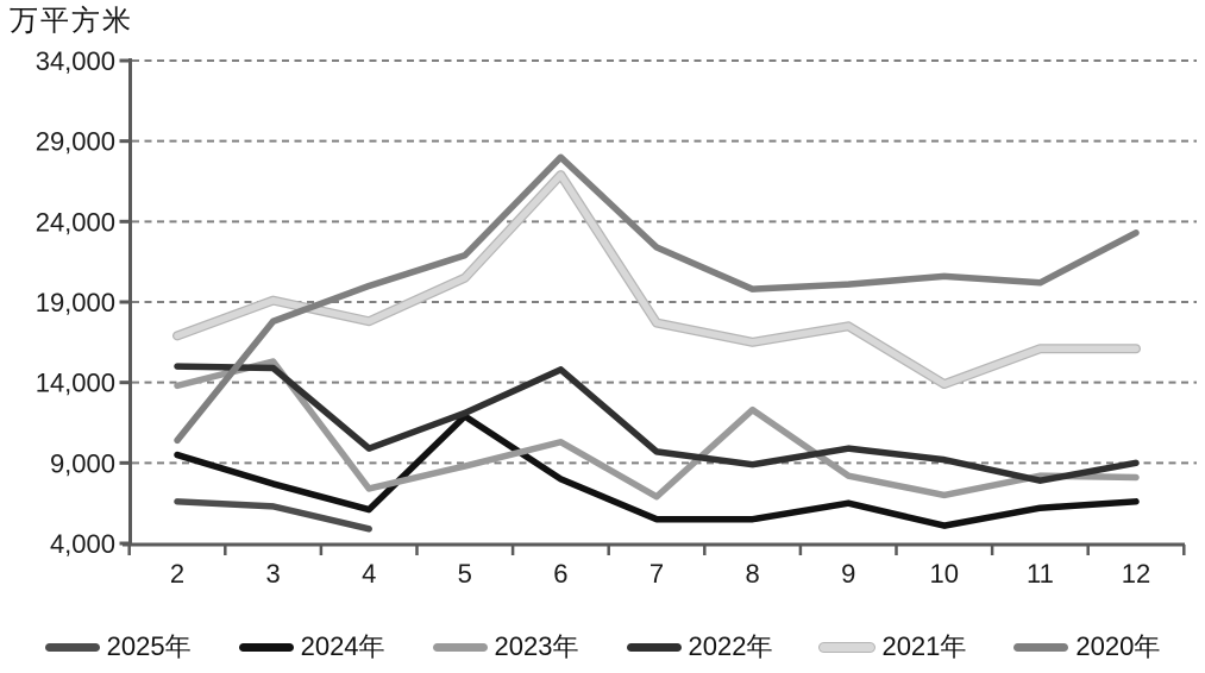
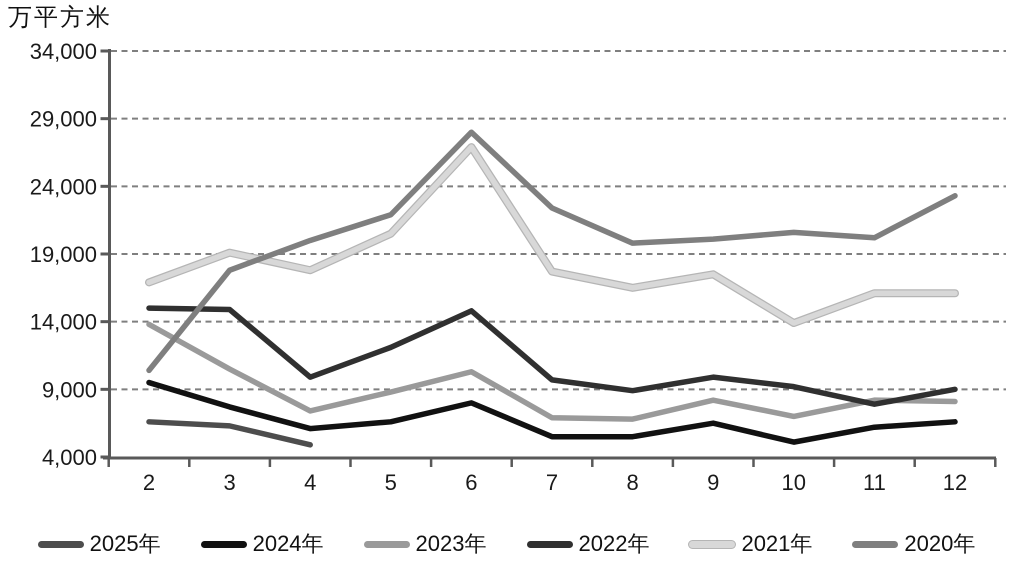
2023年/3: 15300 -> 10500
2024年/5: 11900 -> 6600
2023年/8: 12300 -> 6800
